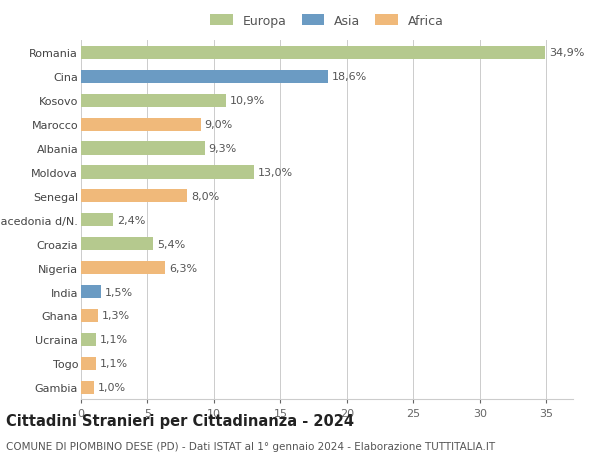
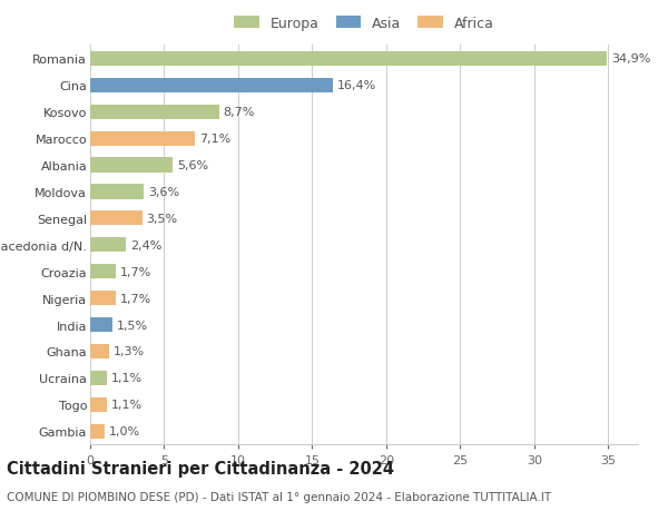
Cina: 18,6% -> 16,4%
Kosovo: 10,9% -> 8,7%
Marocco: 9,0% -> 7,1%
Albania: 9,3% -> 5,6%
Moldova: 13,0% -> 3,6%
Senegal: 8,0% -> 3,5%
Croazia: 5,4% -> 1,7%
Nigeria: 6,3% -> 1,7%
